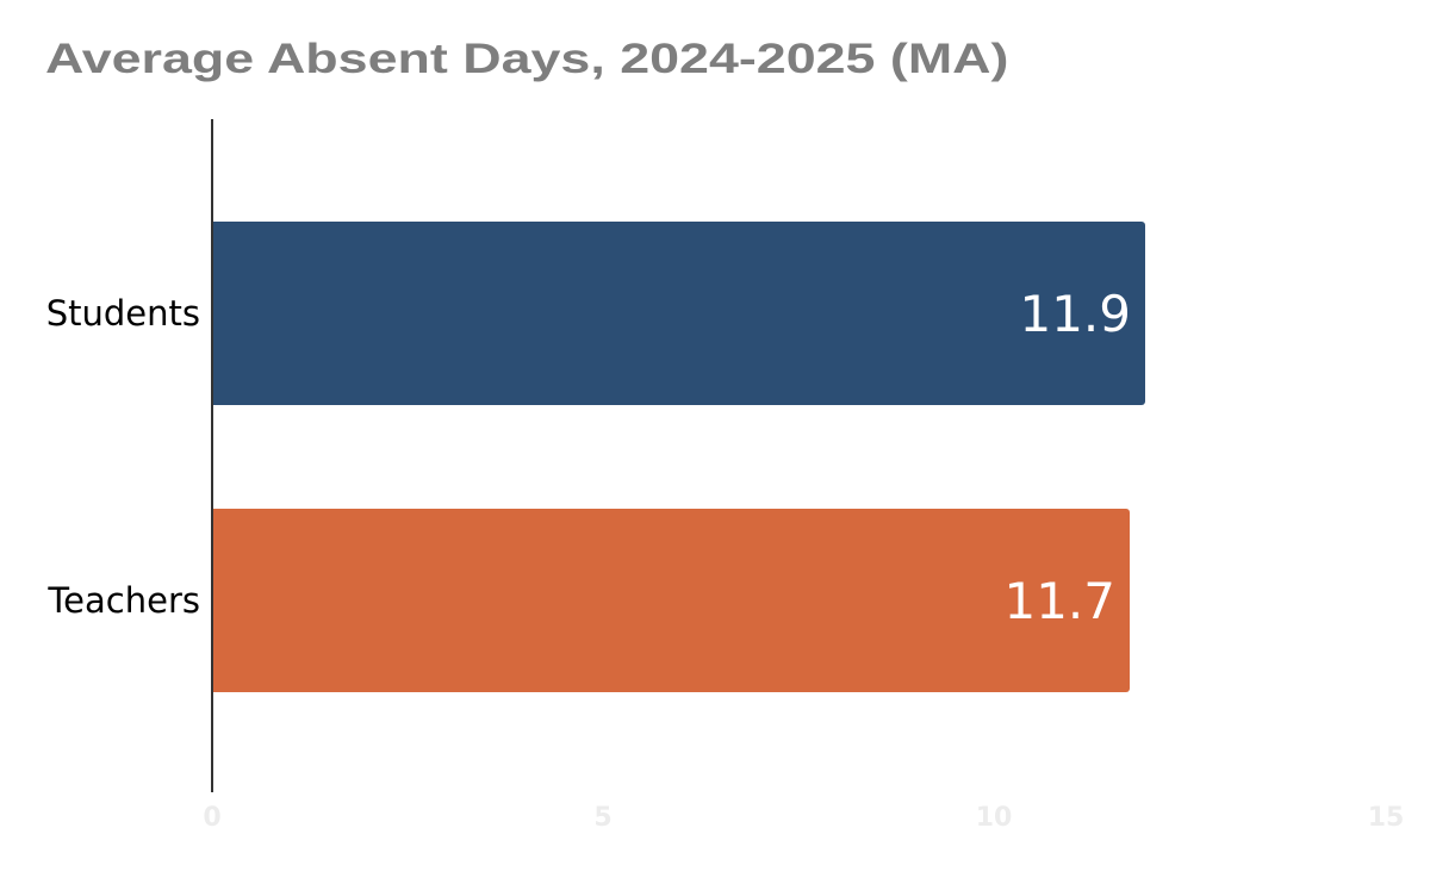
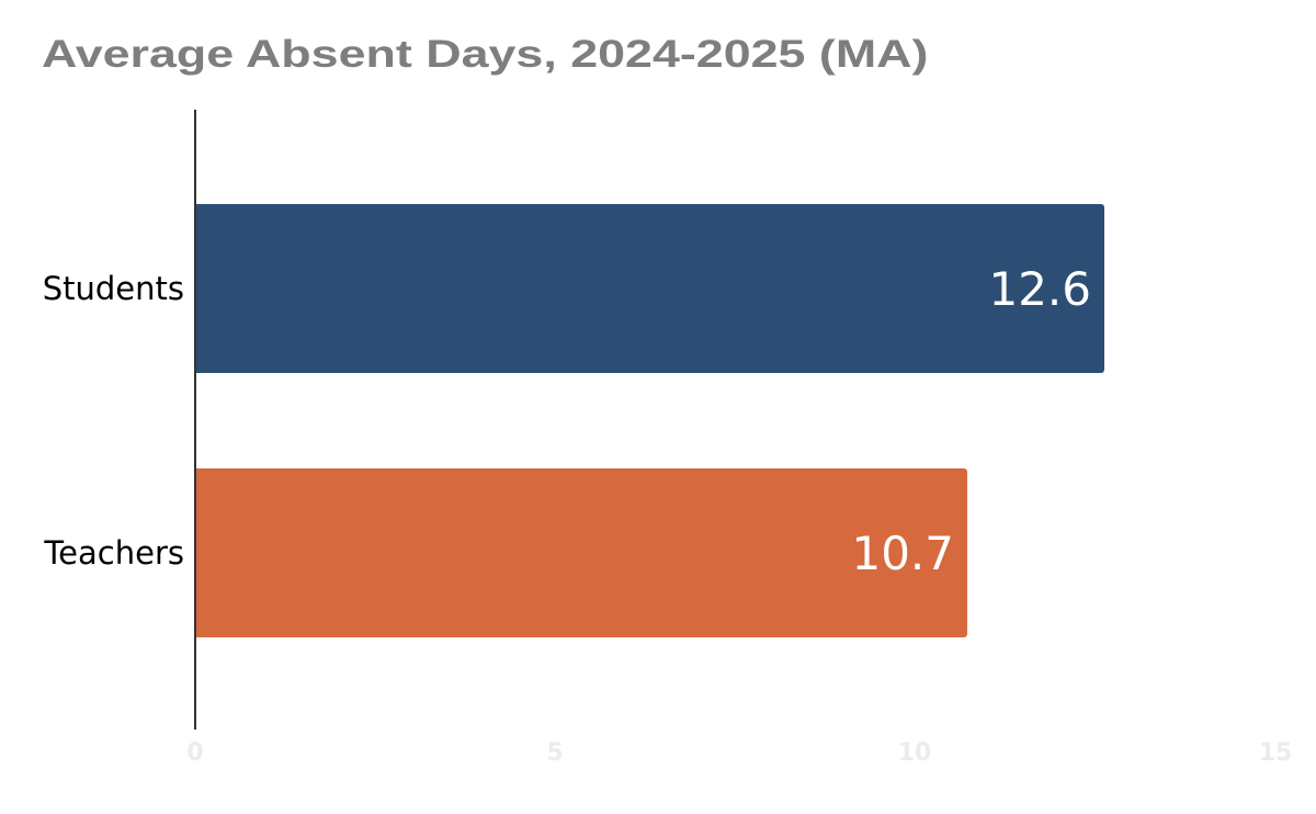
Students: 11.9 -> 12.6
Teachers: 11.7 -> 10.7
